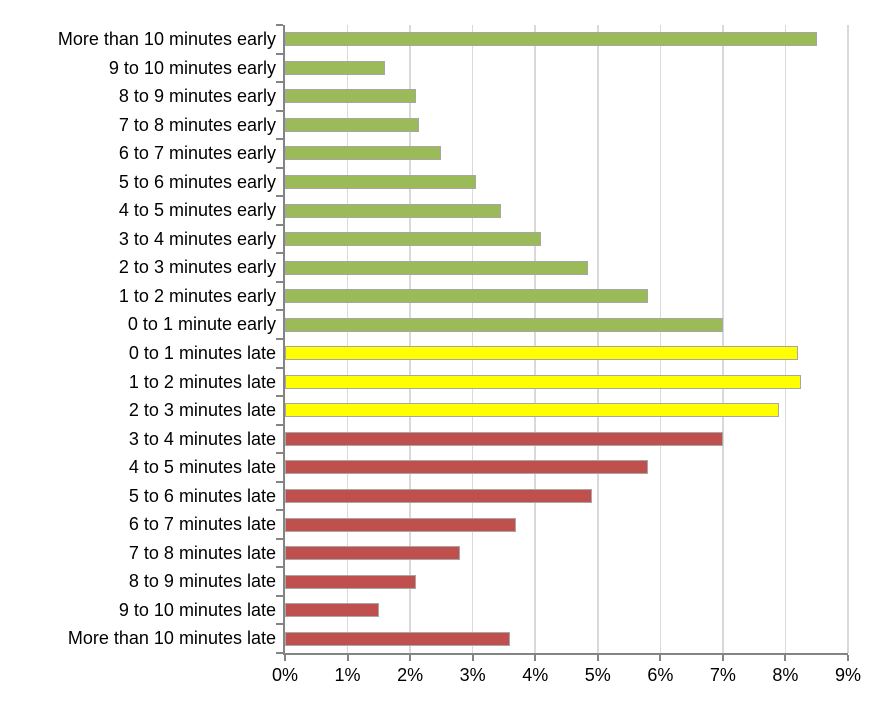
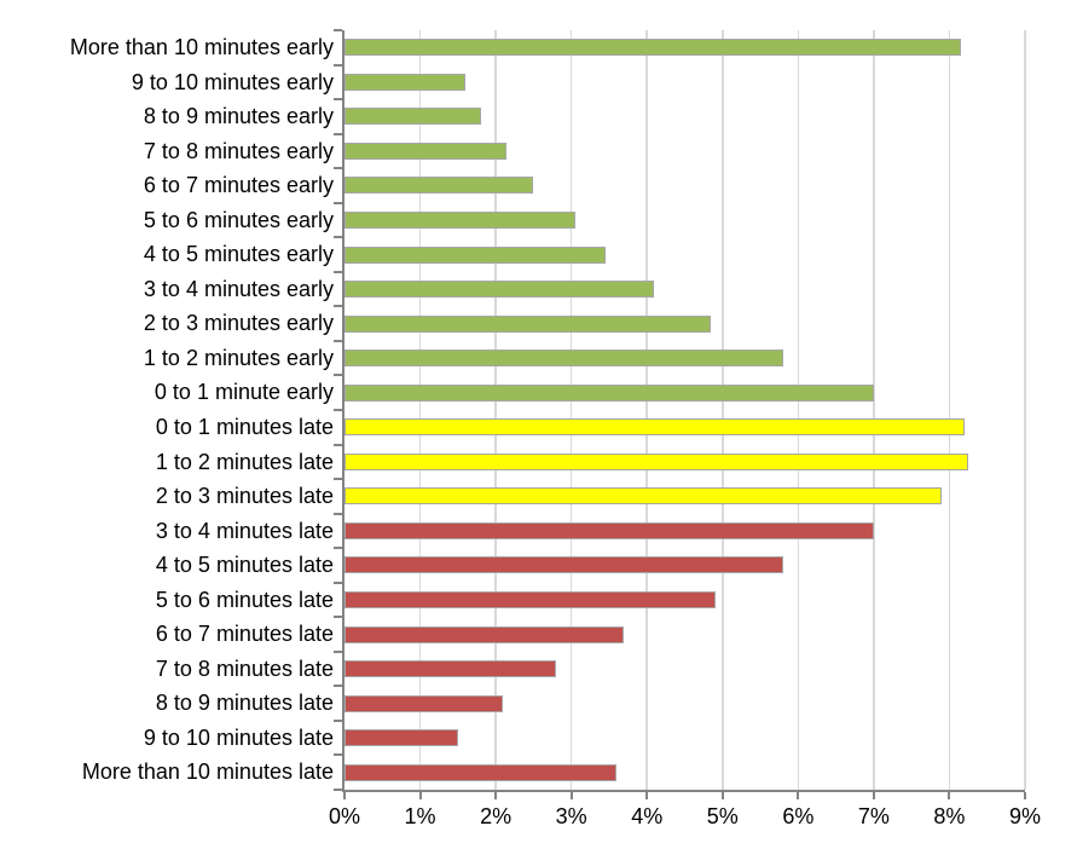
More than 10 minutes early: 8.5% -> 8.2%
8 to 9 minutes early: 2.1% -> 1.8%
